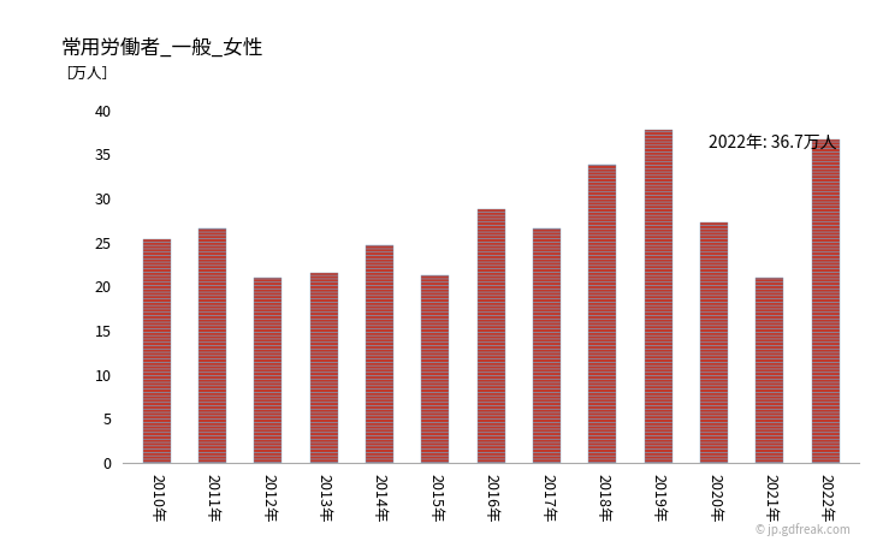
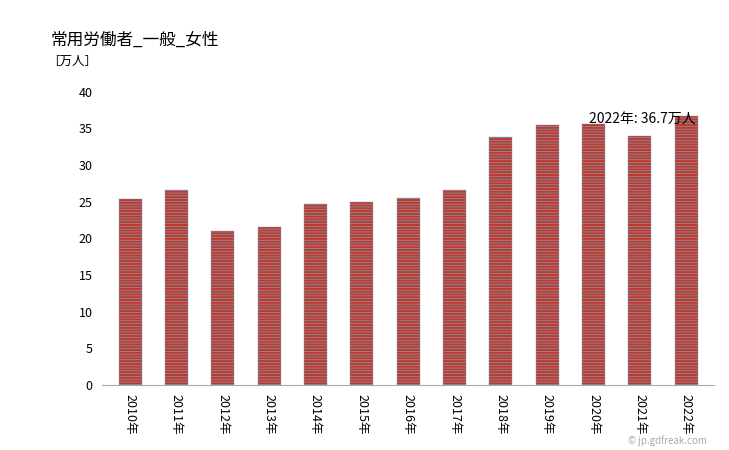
2015年: 21.2 -> 24.9
2016年: 28.8 -> 25.5
2019年: 37.8 -> 35.5
2020年: 27.2 -> 35.6
2021年: 21.0 -> 33.9
